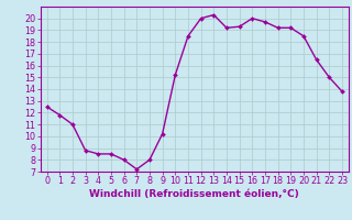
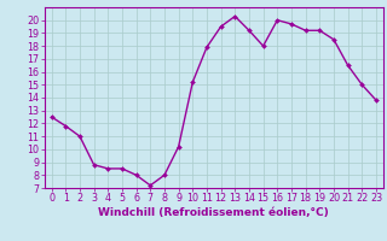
11: 18.5 -> 17.9
12: 20.0 -> 19.5
15: 19.3 -> 18.0
